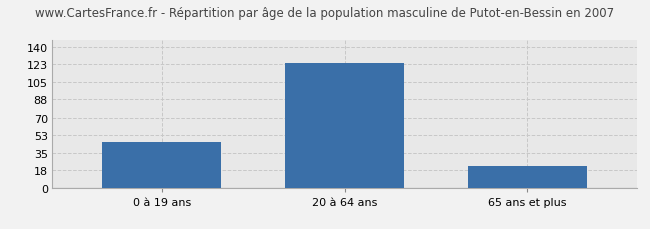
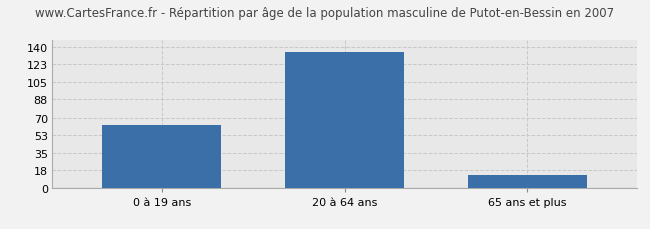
0 à 19 ans: 46 -> 63
20 à 64 ans: 124 -> 135
65 ans et plus: 22 -> 13
